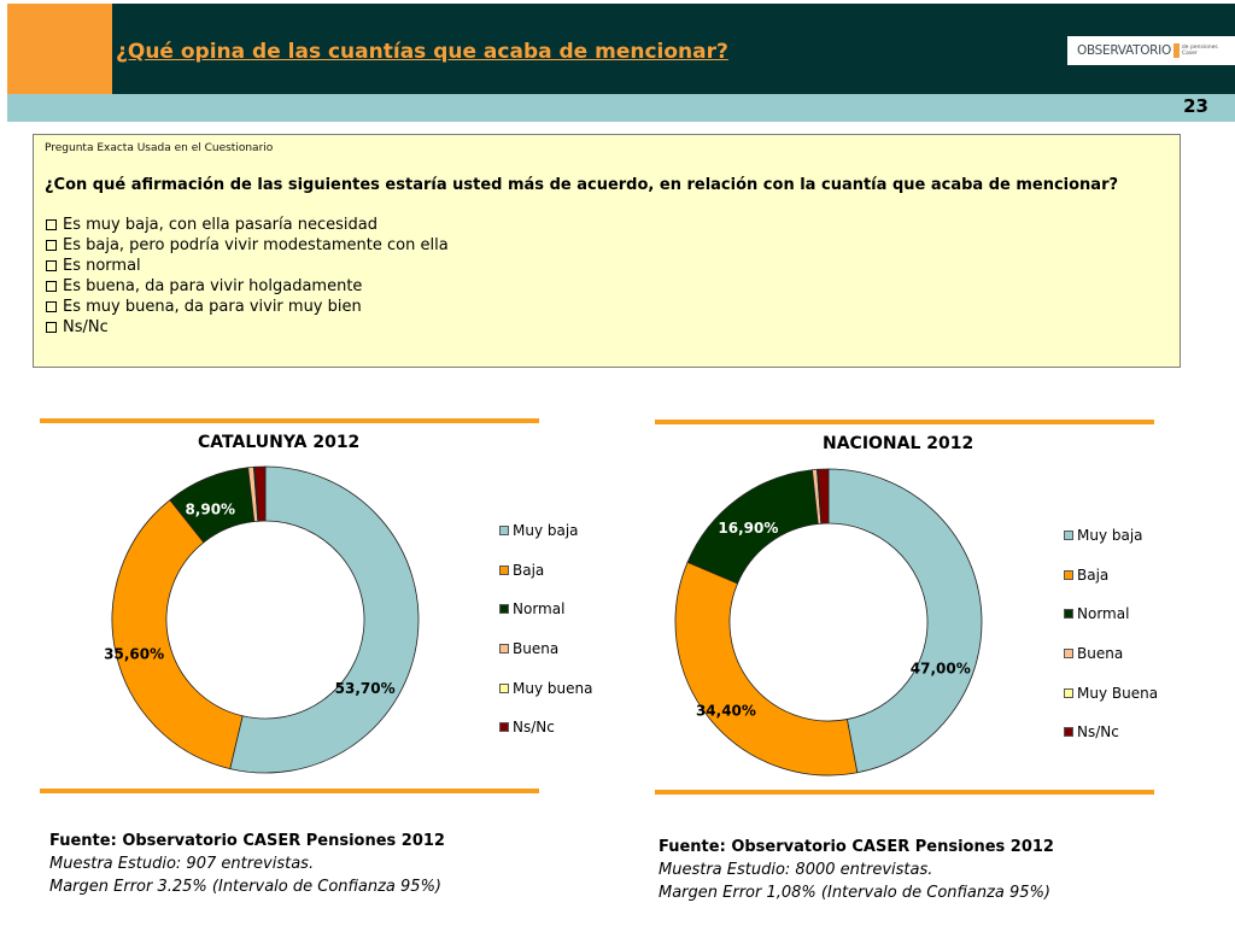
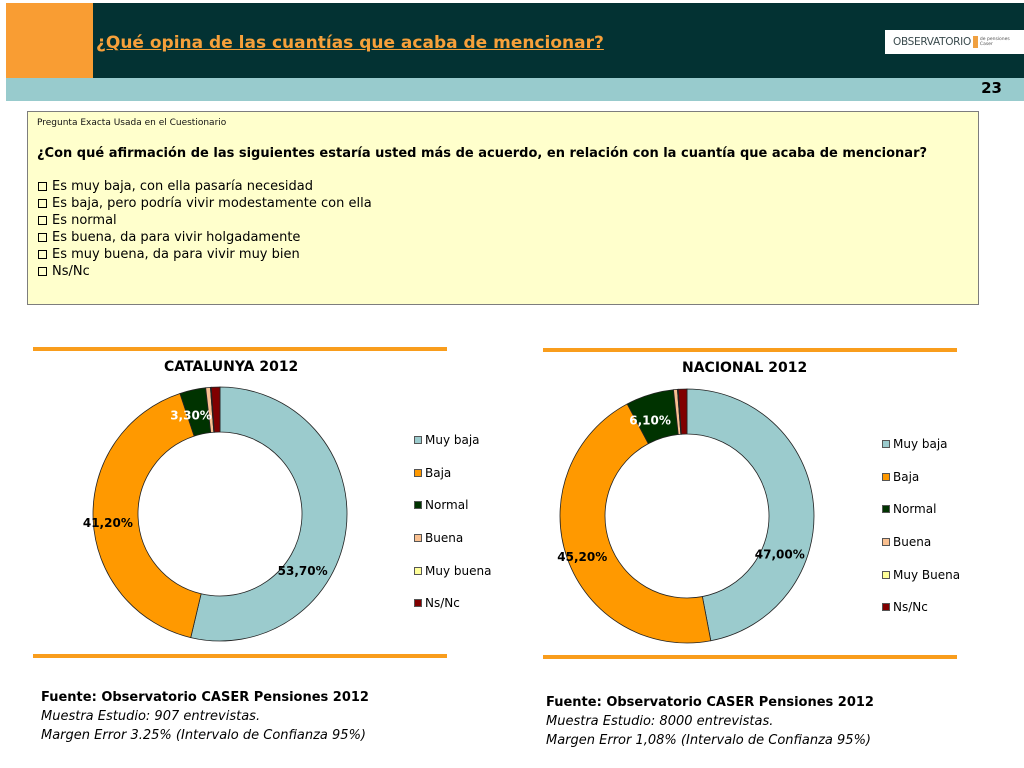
CATALUNYA 2012/Baja: 35,60% -> 41,20%
CATALUNYA 2012/Normal: 8,90% -> 3,30%
NACIONAL 2012/Baja: 34,40% -> 45,20%
NACIONAL 2012/Normal: 16,90% -> 6,10%
